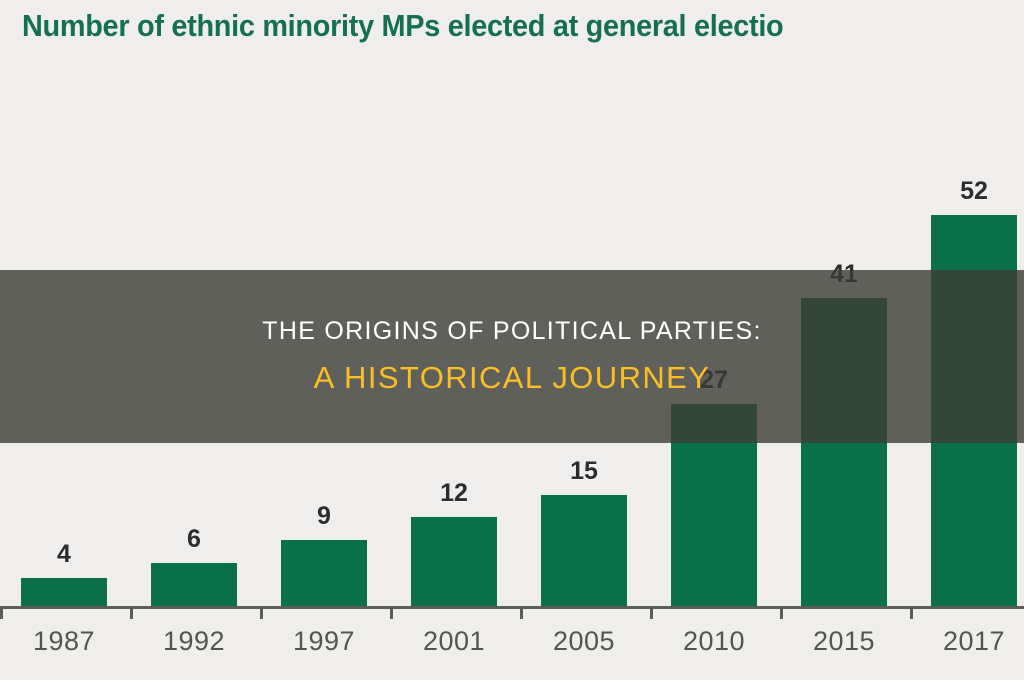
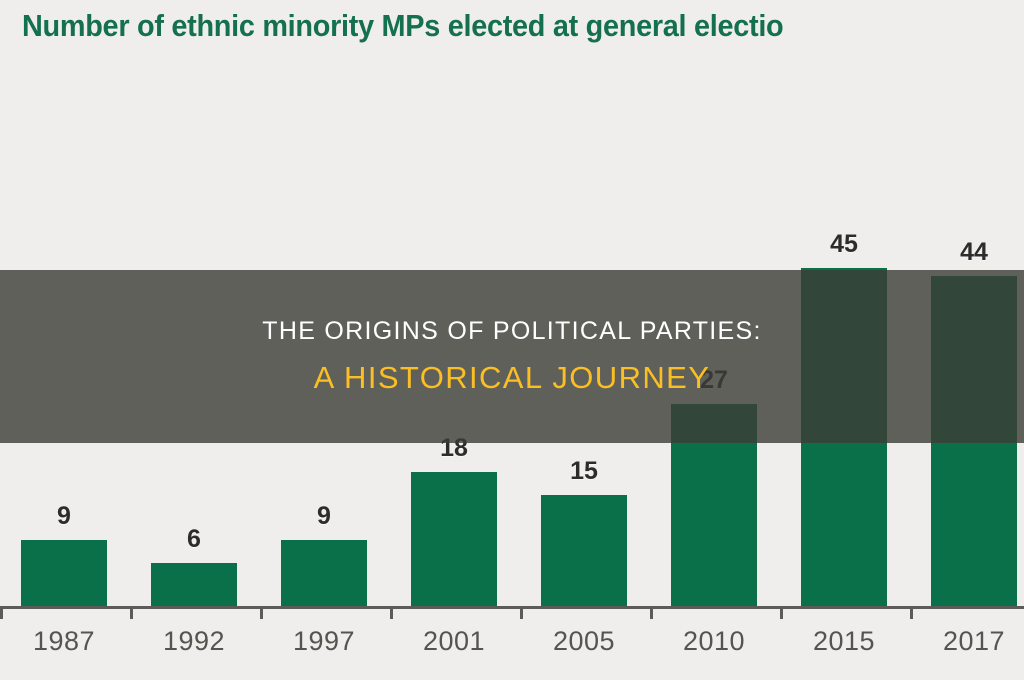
1987: 4 -> 9
2001: 12 -> 18
2015: 41 -> 45
2017: 52 -> 44
